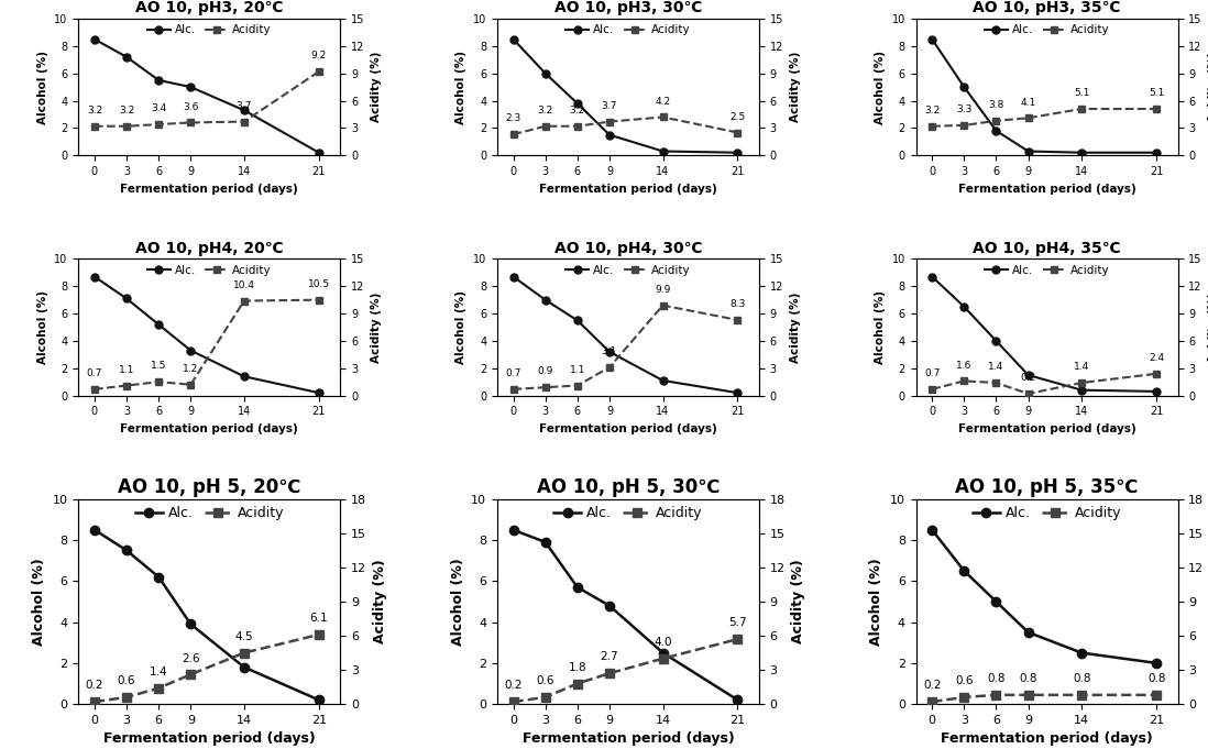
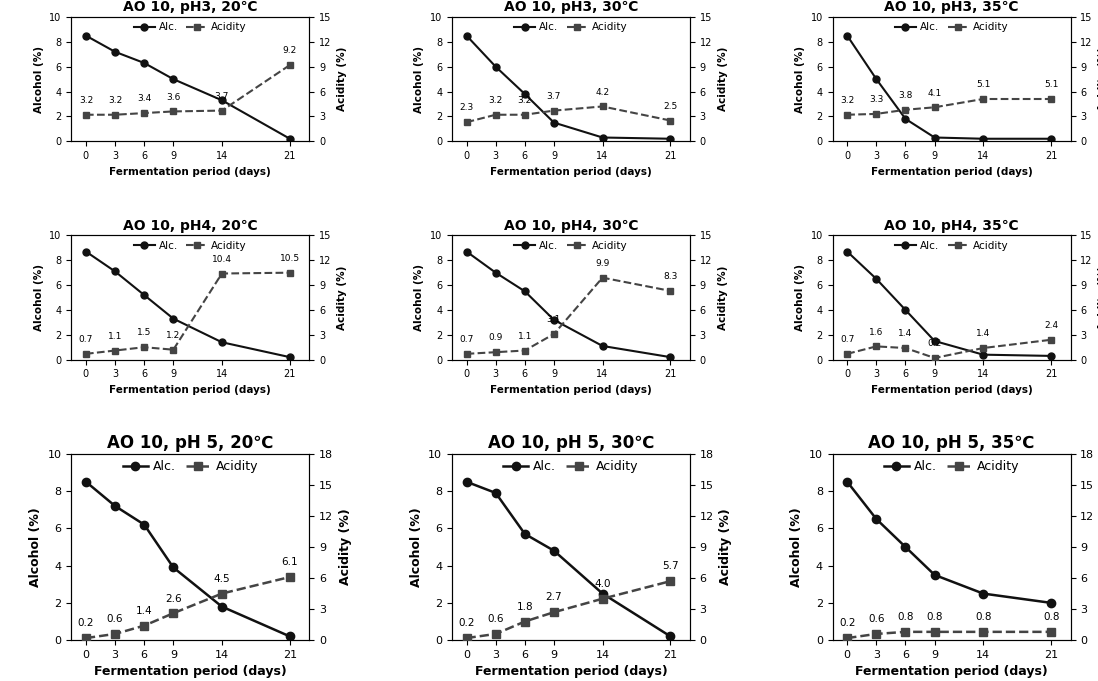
AO 10, pH3, 20℃/Alc./6: 5.5 -> 6.3
AO 10, pH 5, 20℃/Alc./3: 7.5 -> 7.2
